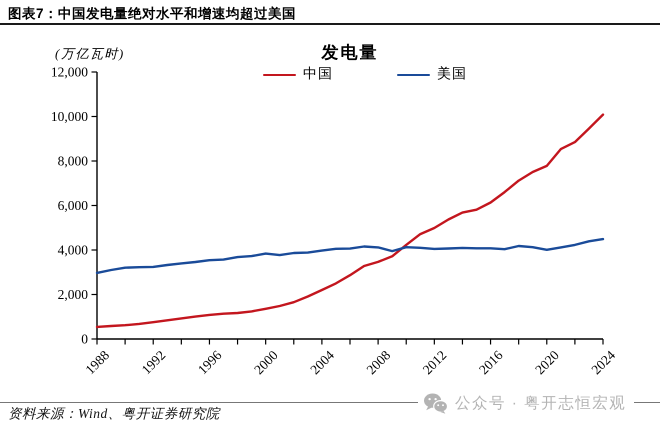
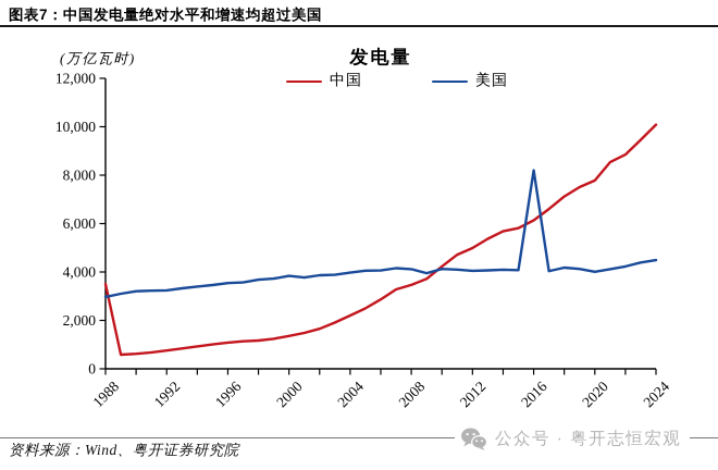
中国/1988: 500 -> 3500
美国/2016: 4100 -> 8200
